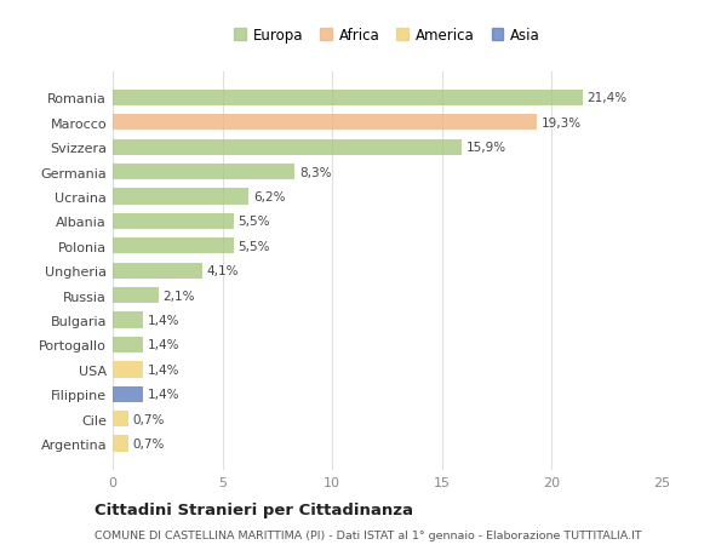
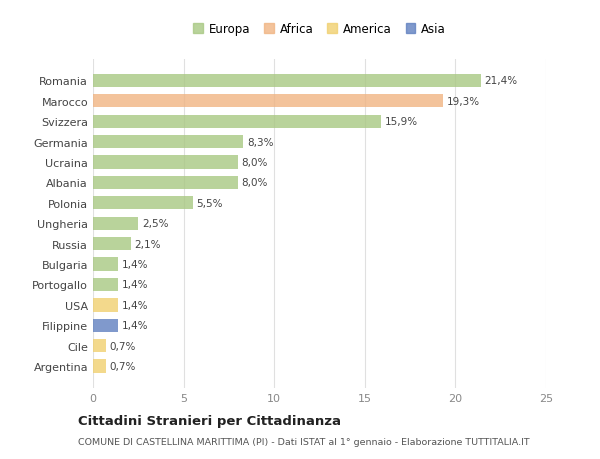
Ucraina: 6,2% -> 8,0%
Albania: 5,5% -> 8,0%
Ungheria: 4,1% -> 2,5%
